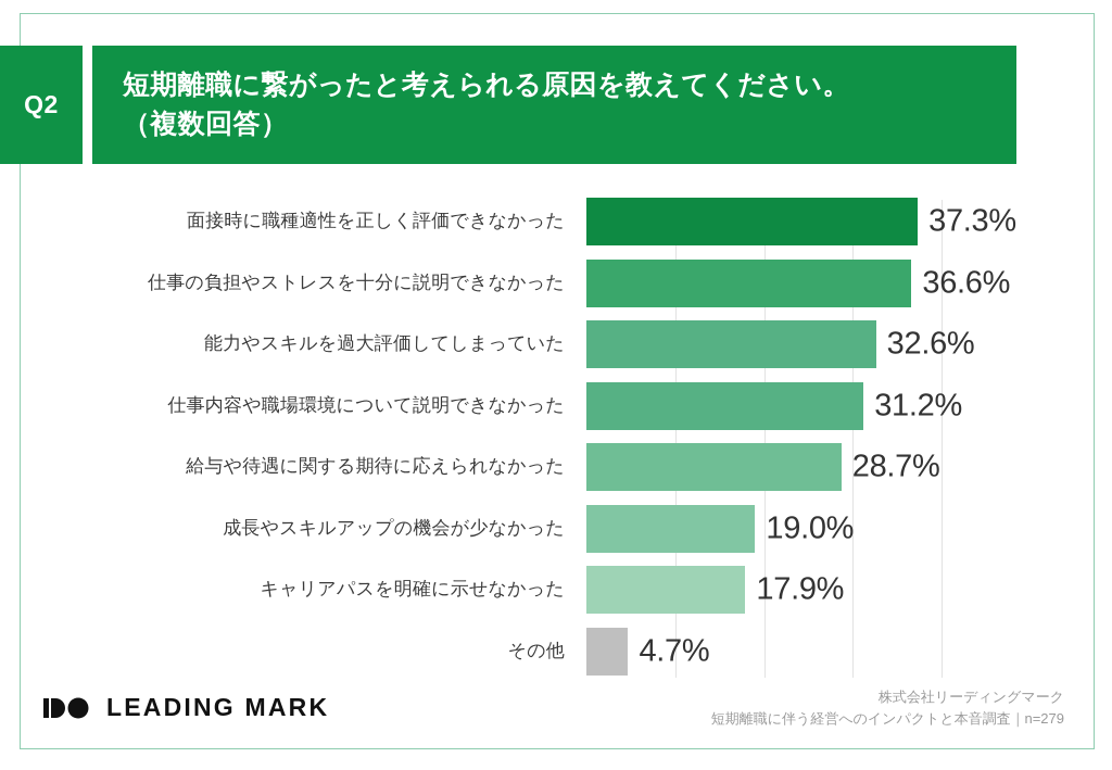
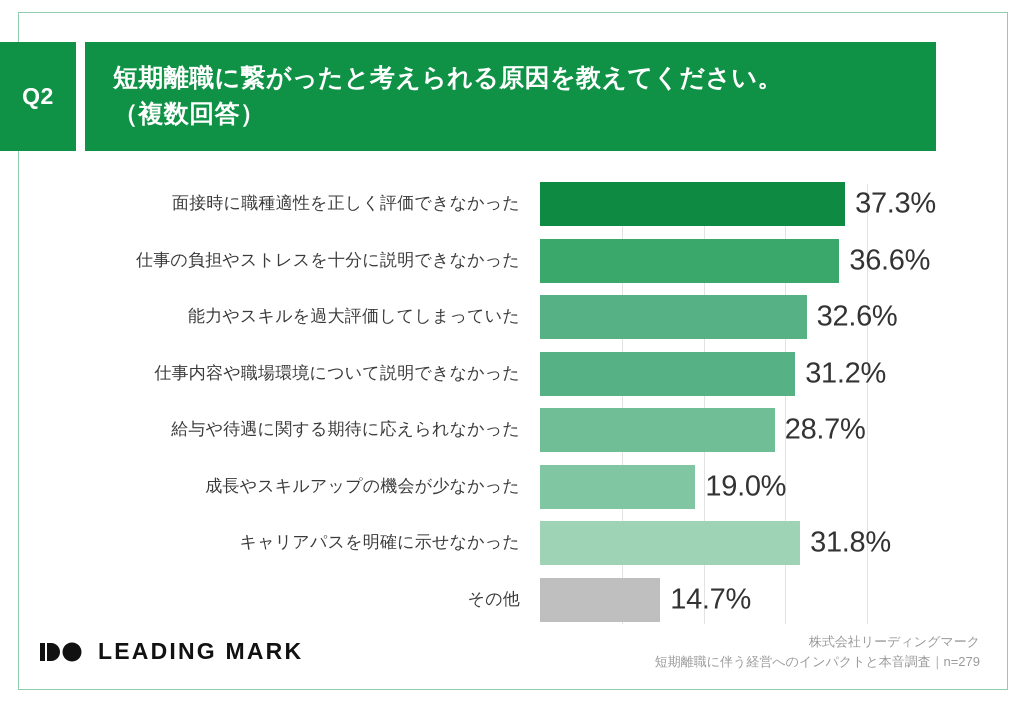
キャリアパスを明確に示せなかった: 17.9% -> 31.8%
その他: 4.7% -> 14.7%
